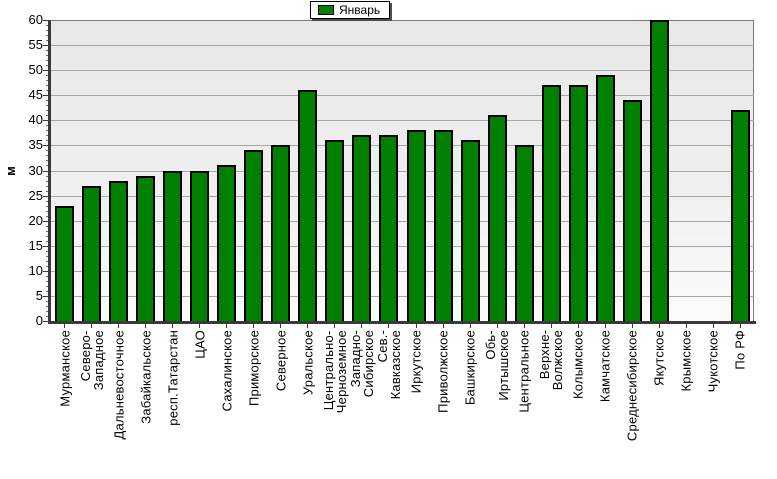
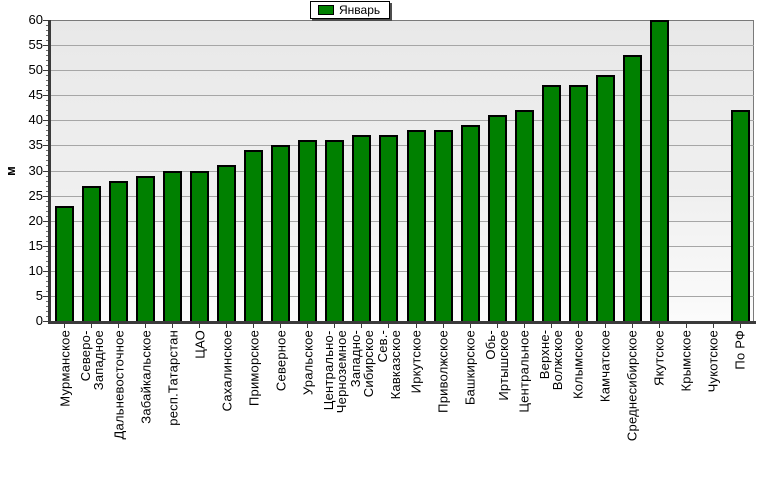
Уральское: 46 -> 36
Башкирское: 36 -> 39
Центральное: 35 -> 42
Среднесибирское: 44 -> 53
